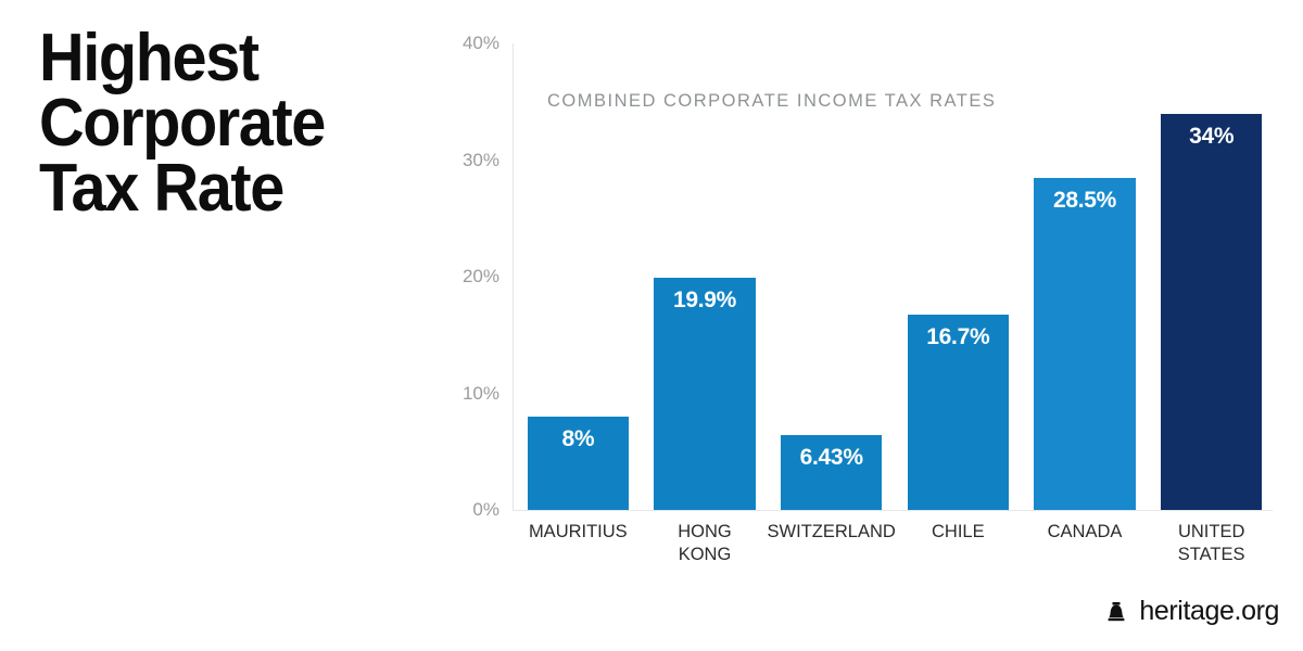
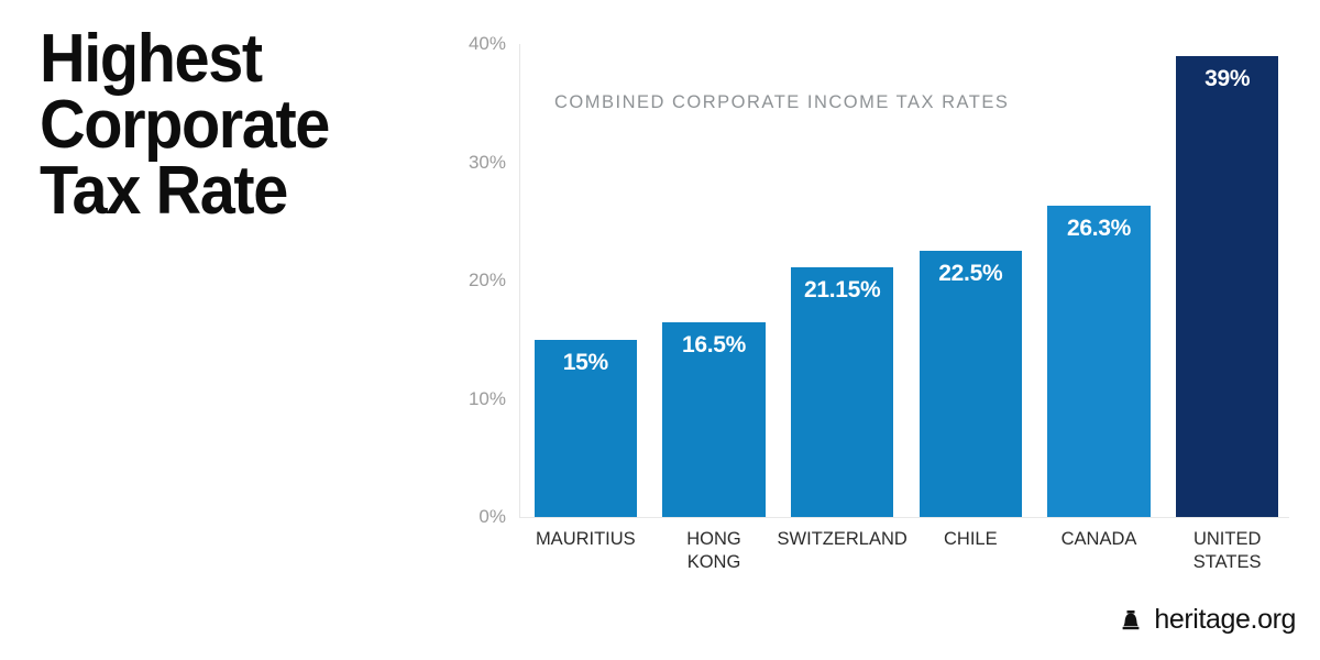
MAURITIUS: 8% -> 15%
HONG KONG: 19.9% -> 16.5%
SWITZERLAND: 6.43% -> 21.15%
CHILE: 16.7% -> 22.5%
CANADA: 28.5% -> 26.3%
UNITED STATES: 34% -> 39%
